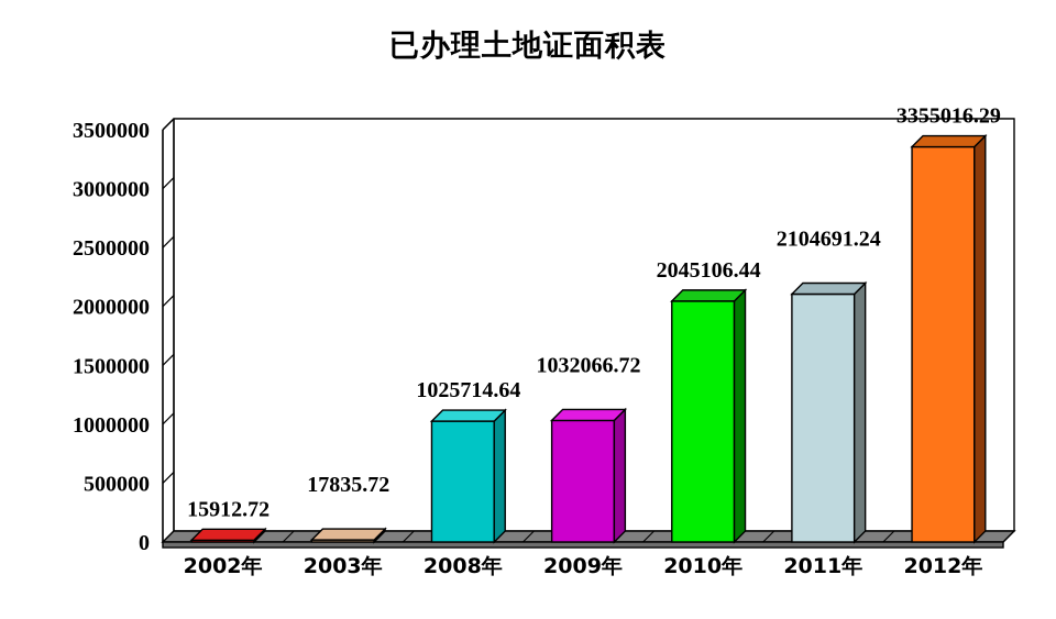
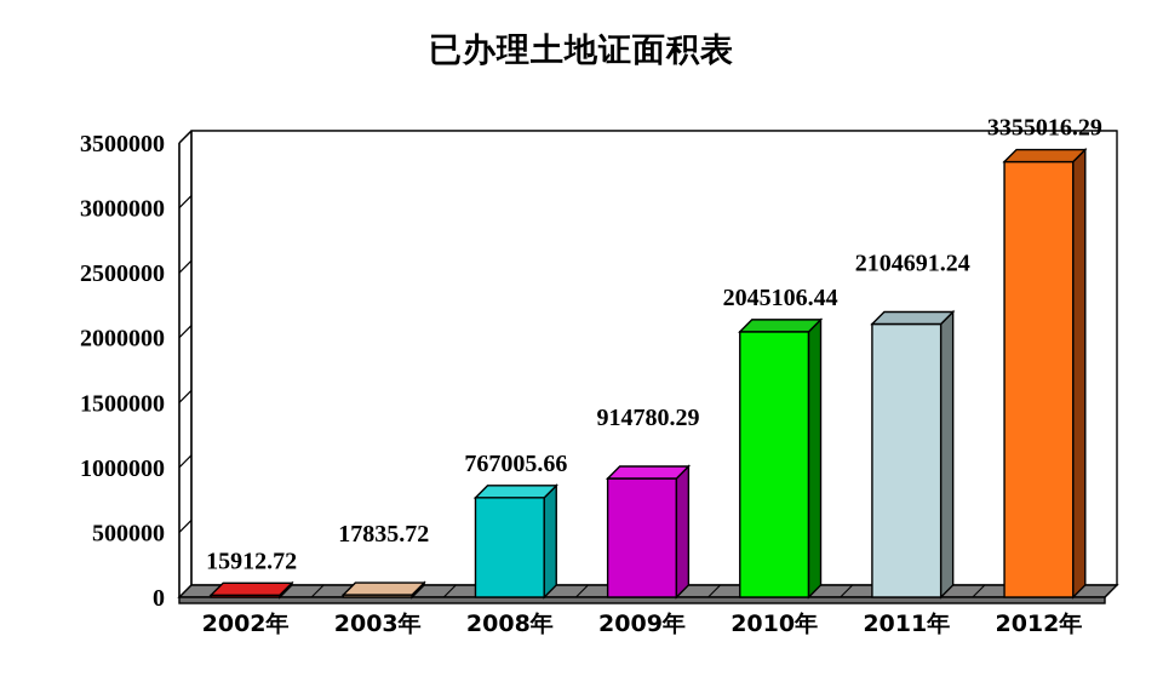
2008年: 1025714.64 -> 767005.66
2009年: 1032066.72 -> 914780.29
